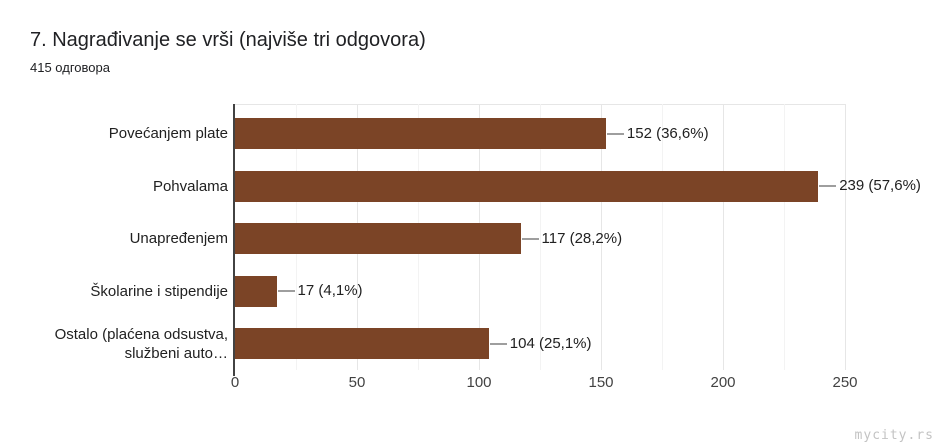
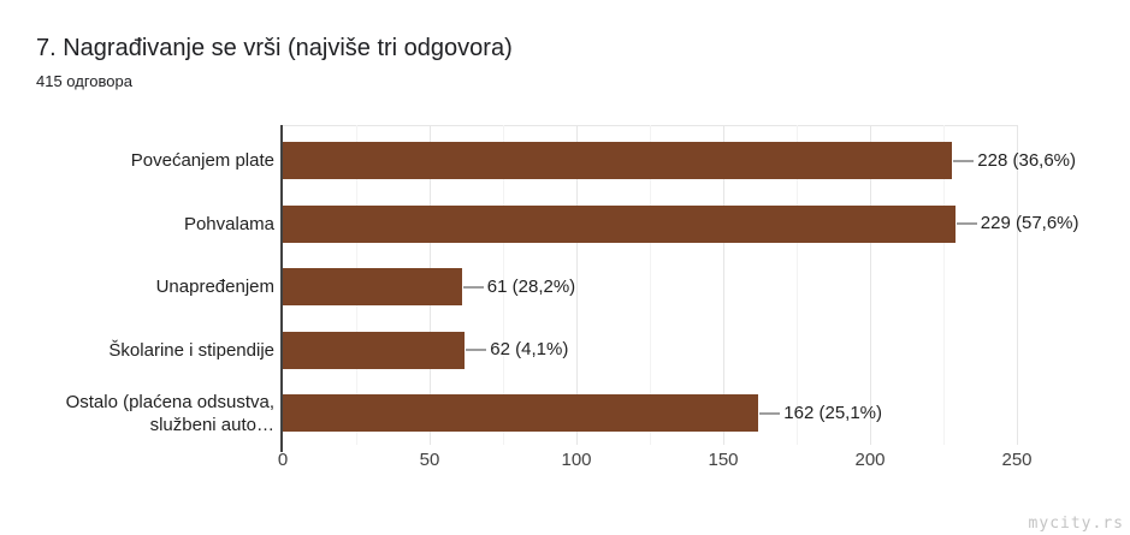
Povećanjem plate: 152 -> 228
Pohvalama: 239 -> 229
Unapređenjem: 117 -> 61
Školarine i stipendije: 17 -> 62
Ostalo (plaćena odsustva, službeni auto…: 104 -> 162
